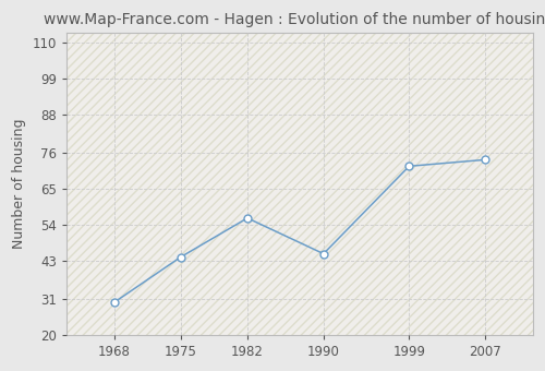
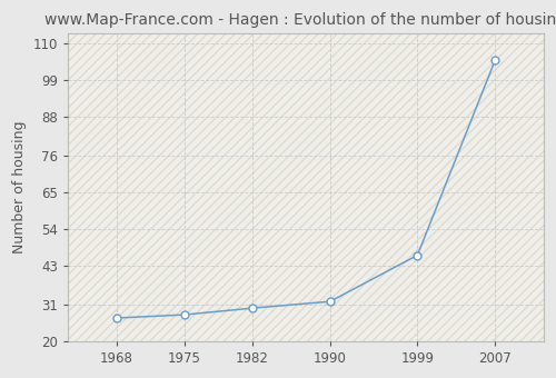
1968: 30 -> 27
1975: 44 -> 28
1982: 56 -> 30
1990: 45 -> 32
1999: 72 -> 46
2007: 74 -> 105
